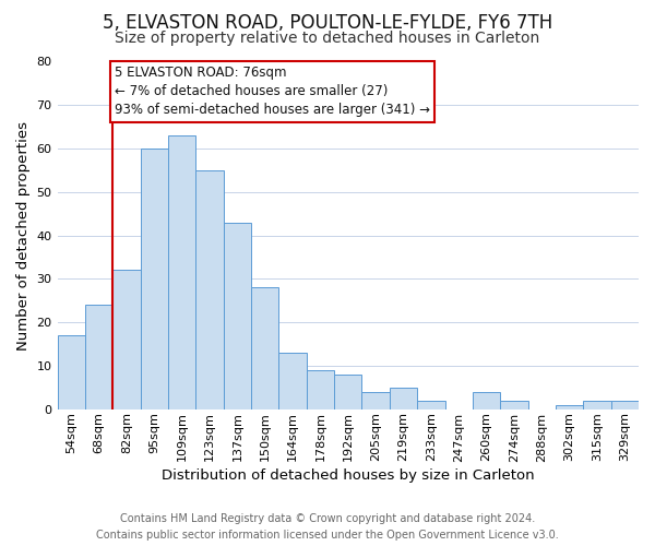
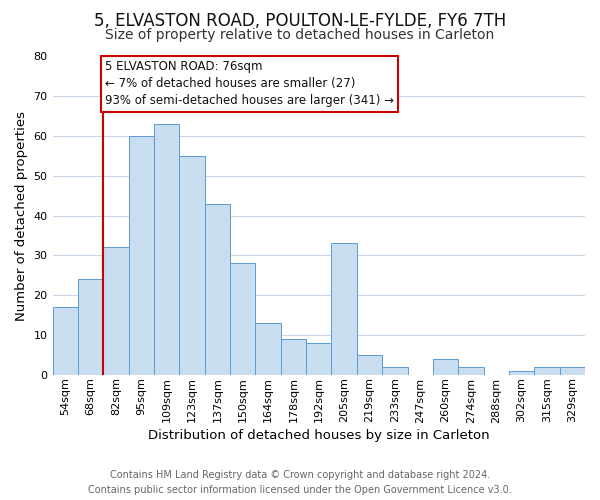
205sqm: 4 -> 33
